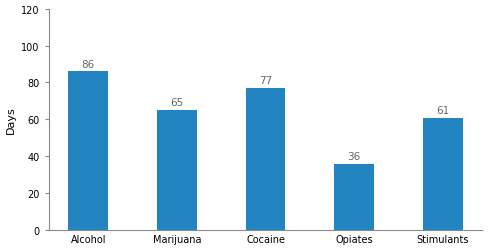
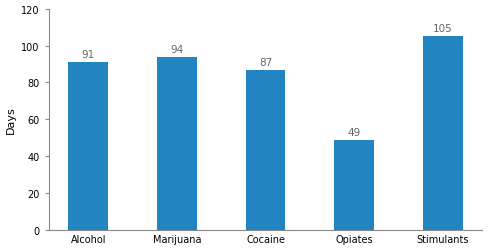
Alcohol: 86 -> 91
Marijuana: 65 -> 94
Cocaine: 77 -> 87
Opiates: 36 -> 49
Stimulants: 61 -> 105
